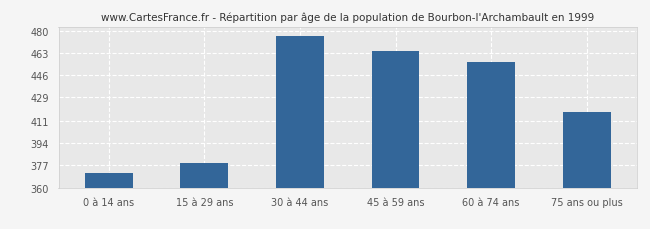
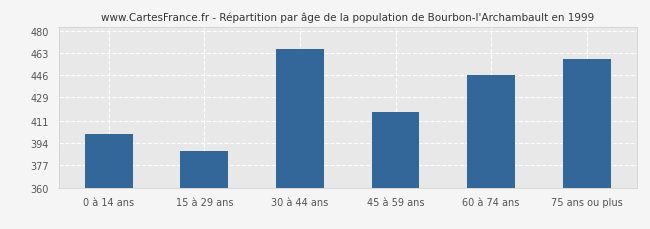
0 à 14 ans: 371 -> 401
15 à 29 ans: 379 -> 388
30 à 44 ans: 476 -> 466
45 à 59 ans: 464 -> 418
60 à 74 ans: 456 -> 446
75 ans ou plus: 418 -> 458
